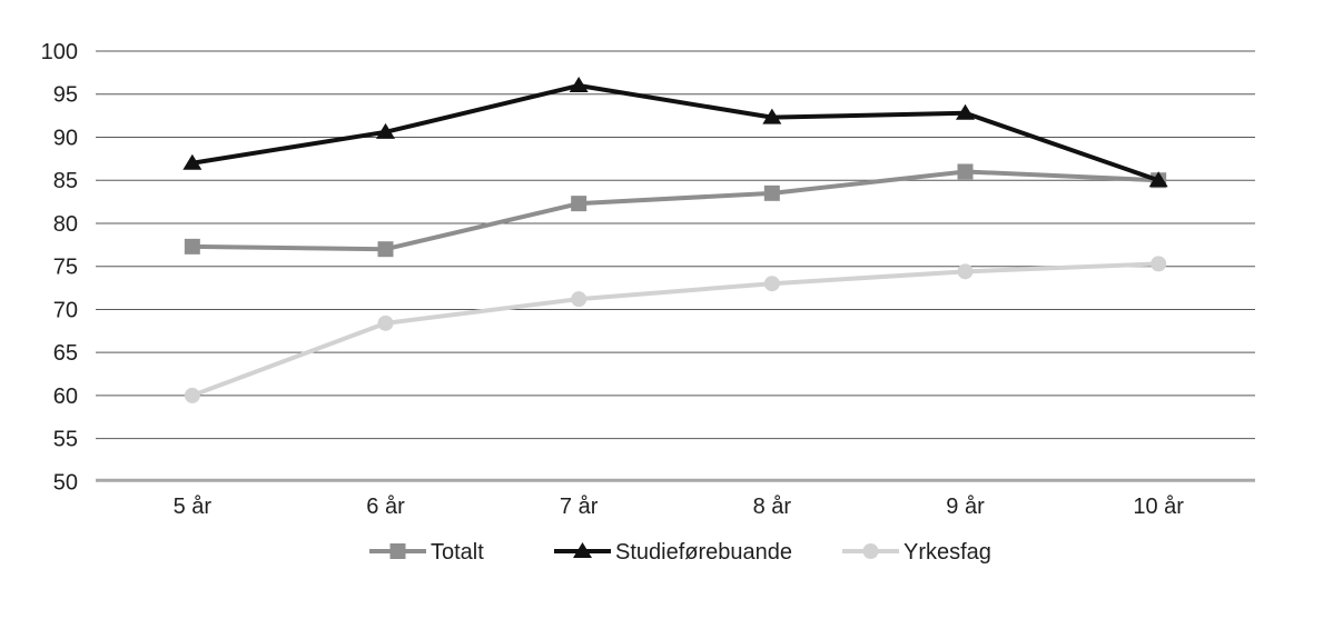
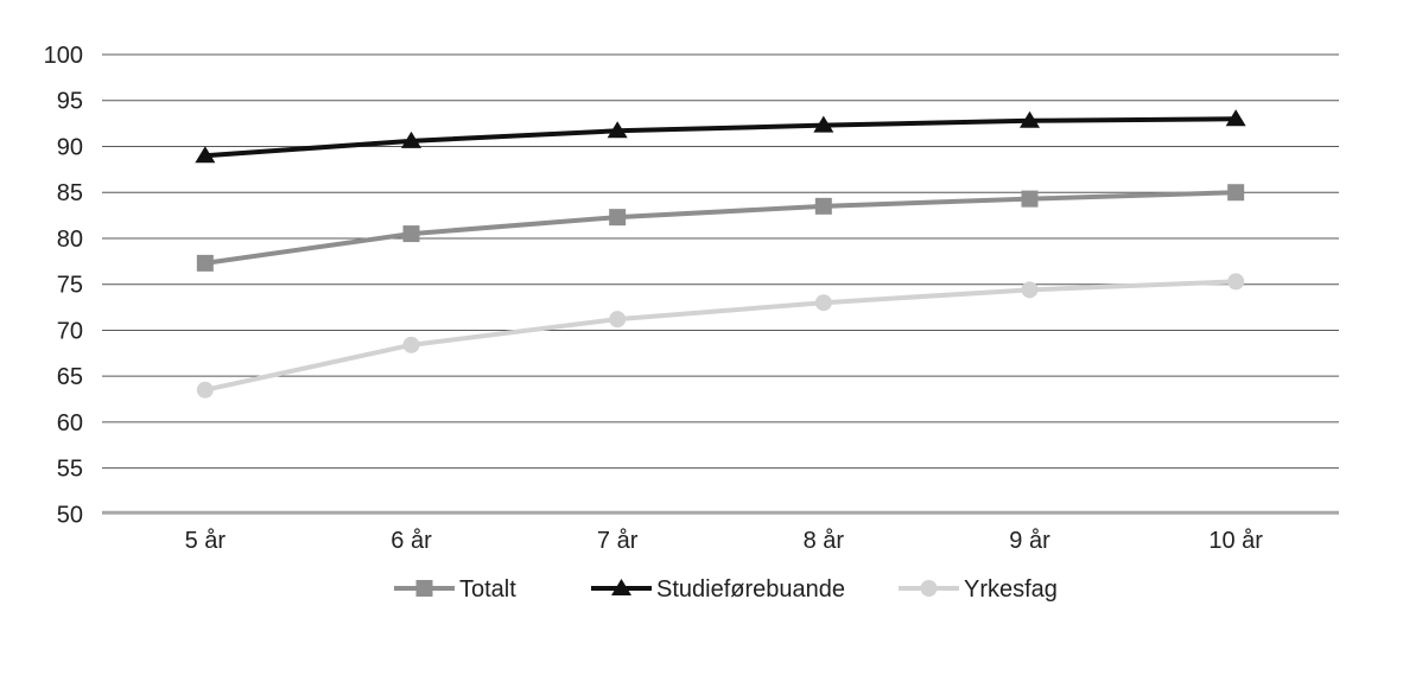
Studieførebuande/5 år: 87 -> 89
Yrkesfag/5 år: 60 -> 64
Totalt/6 år: 77 -> 80
Studieførebuande/7 år: 96 -> 92
Totalt/9 år: 86 -> 84
Studieførebuande/10 år: 85 -> 93
